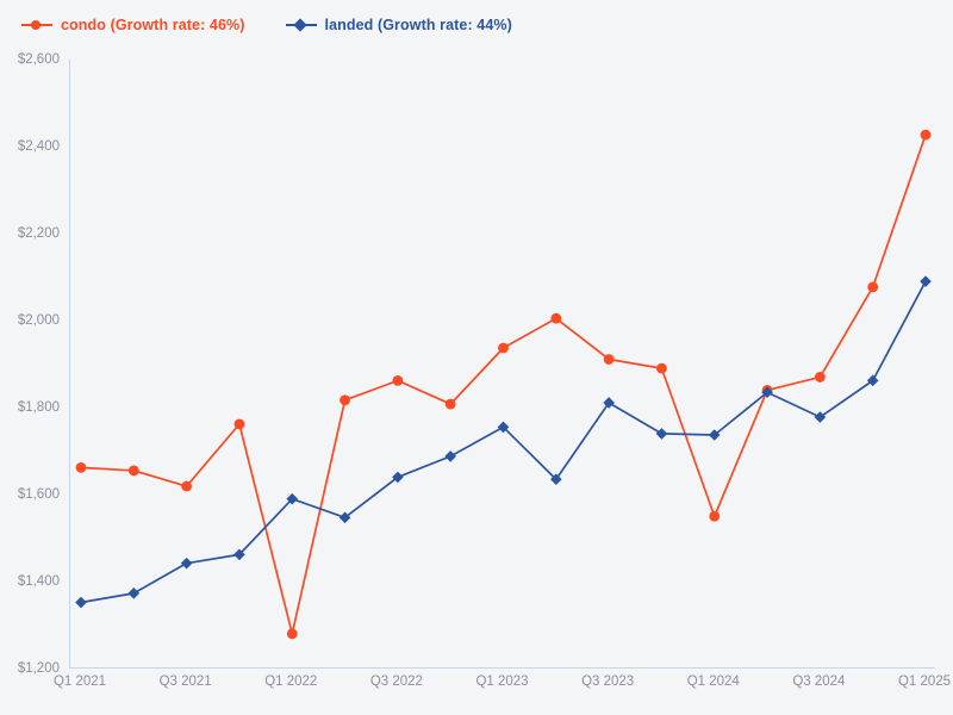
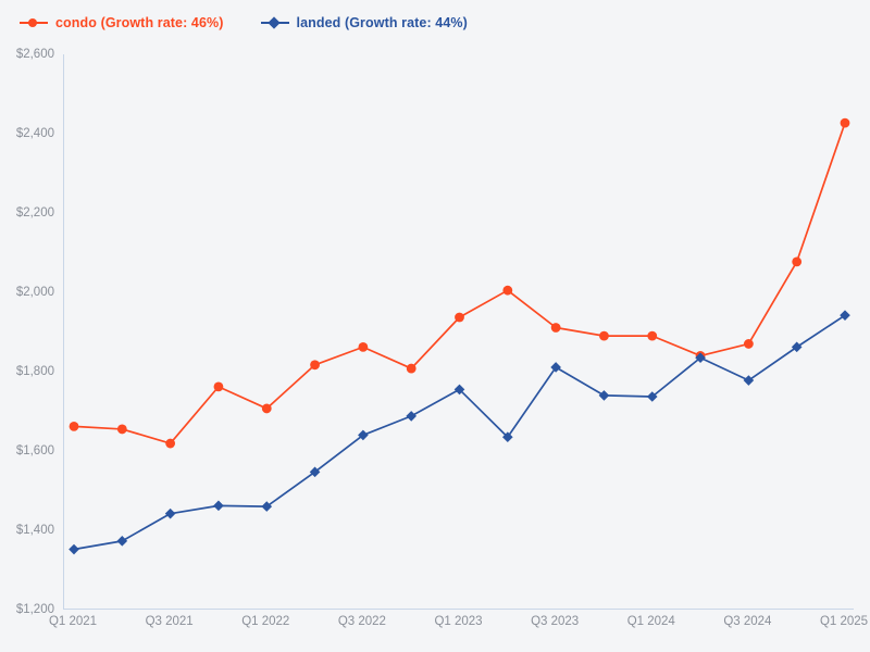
condo (Growth rate: 46%)/Q1 2022: $1280 -> $1710
landed (Growth rate: 44%)/Q1 2022: $1590 -> $1460
condo (Growth rate: 46%)/Q1 2024: $1550 -> $1890
landed (Growth rate: 44%)/Q1 2025: $2090 -> $1940
